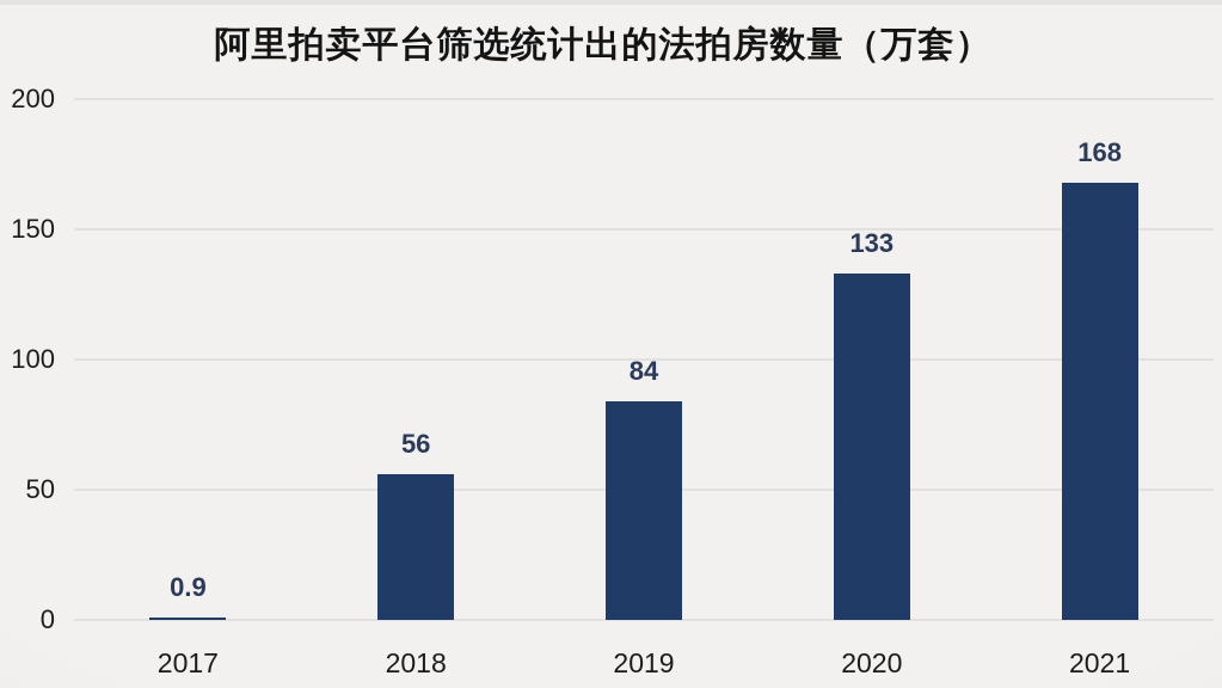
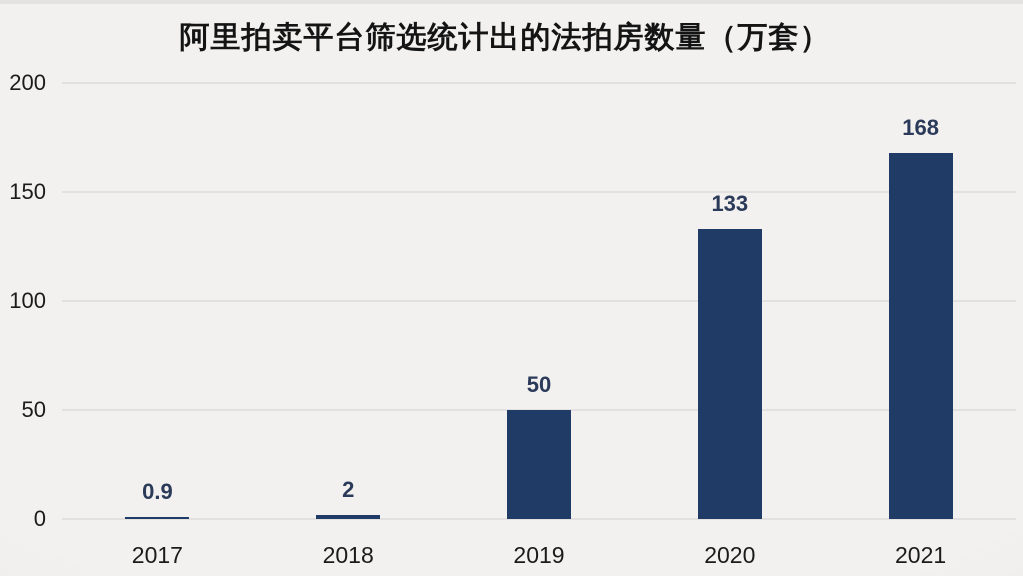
2018: 56 -> 2
2019: 84 -> 50
